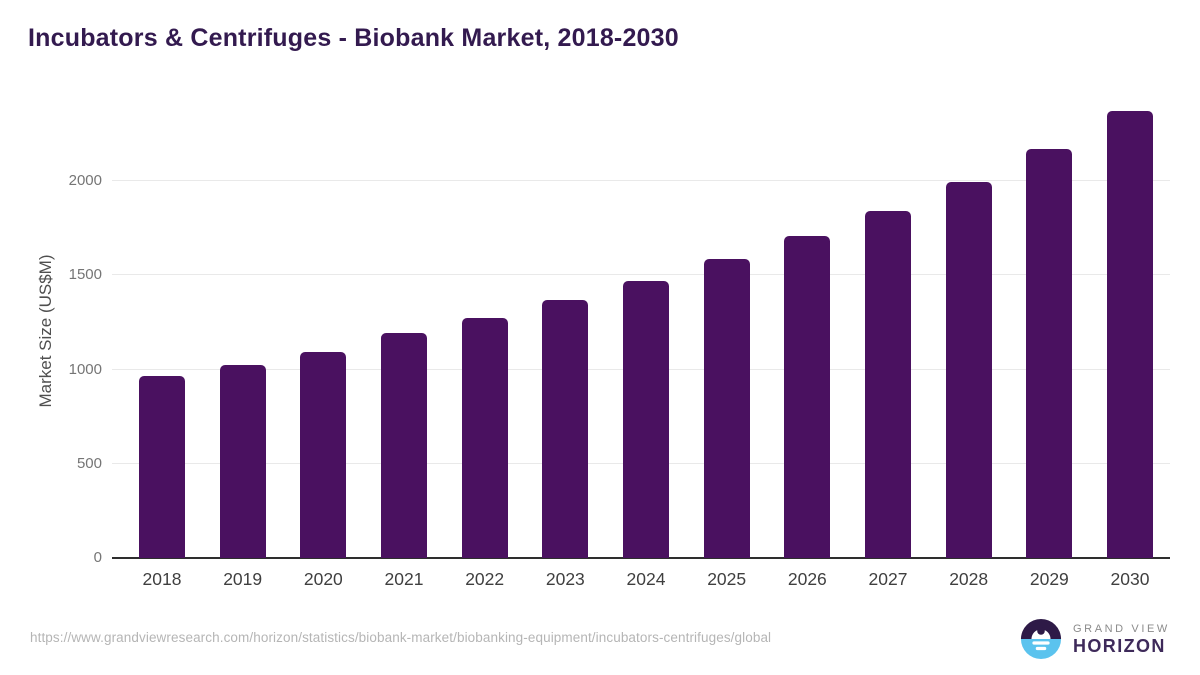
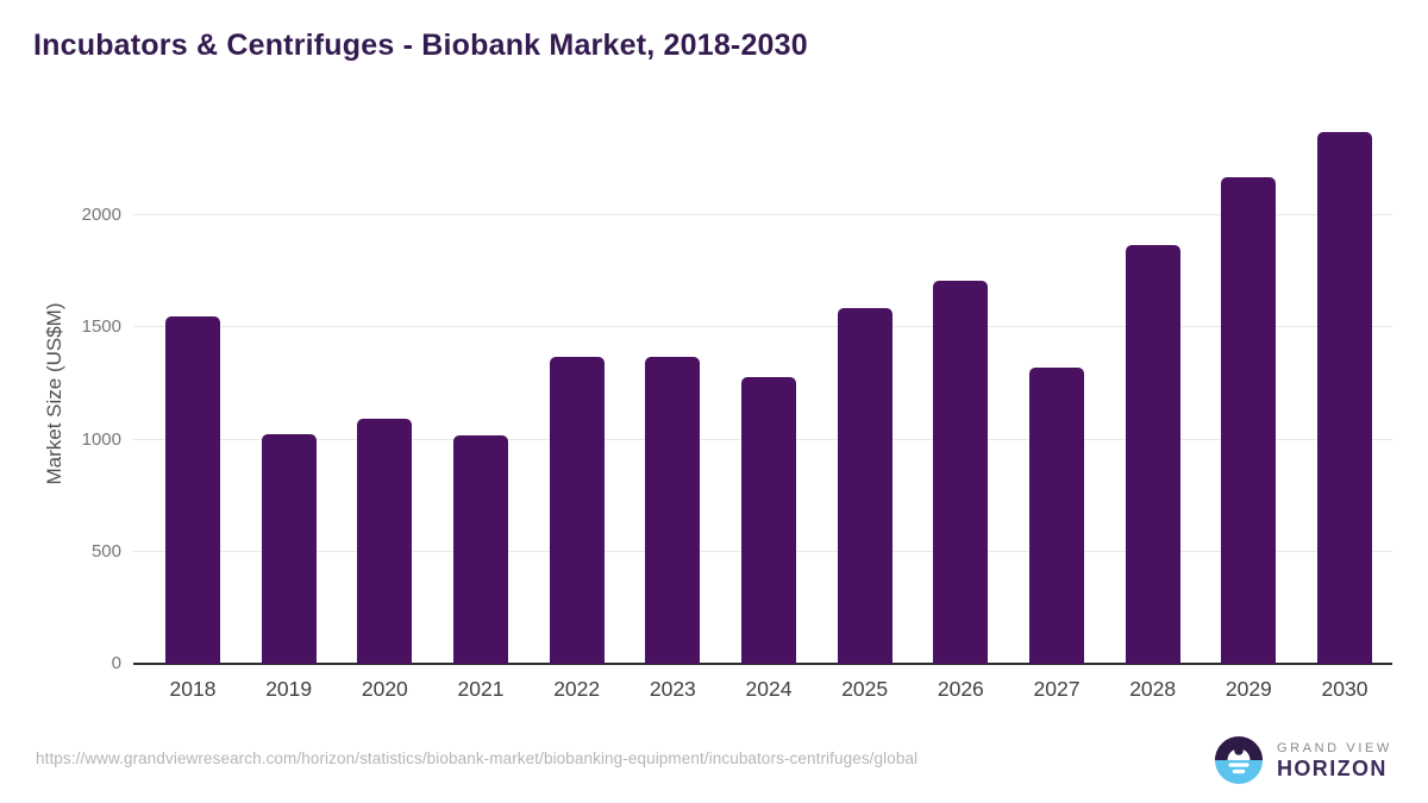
2018: 960 -> 1550
2021: 1200 -> 1020
2022: 1280 -> 1370
2024: 1470 -> 1280
2027: 1840 -> 1320
2028: 2000 -> 1870
